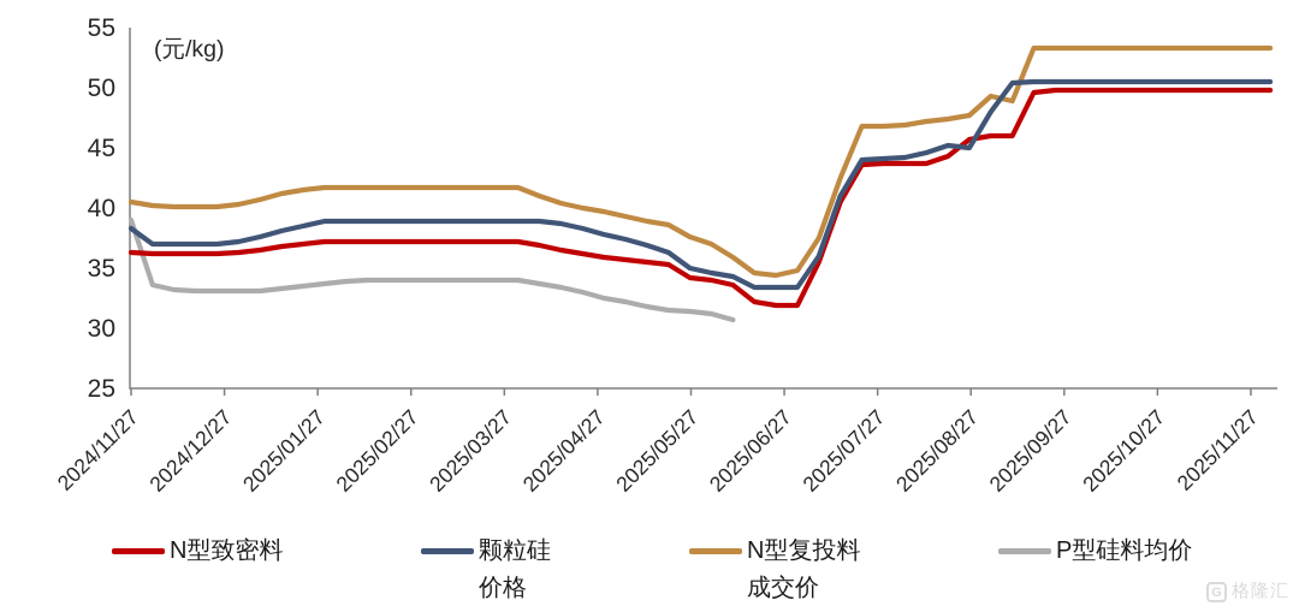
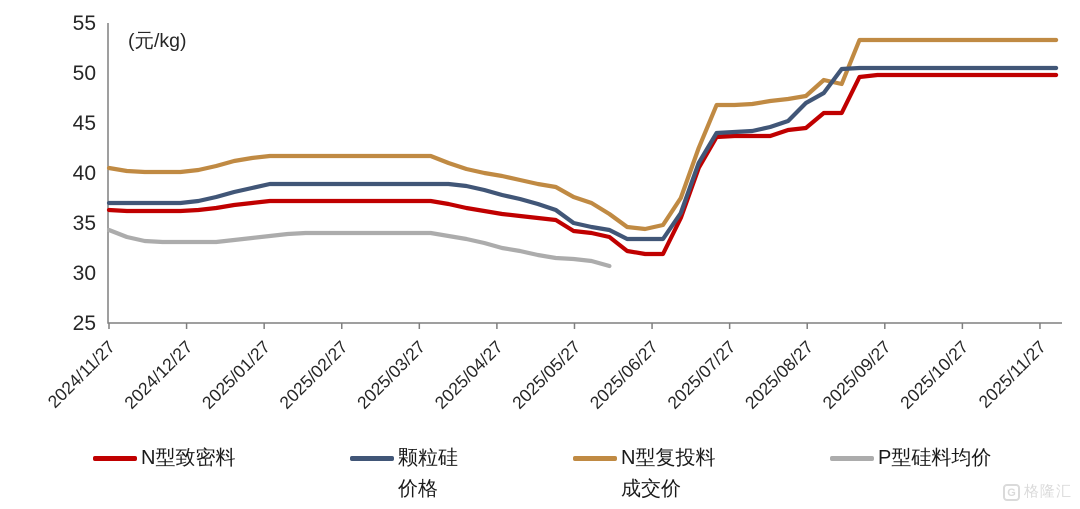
P型硅料均价/2024/11/27: 39.0 -> 34.3
颗粒硅价格/2024/11/27: 38.3 -> 37.0
N型致密料/2025/08/27: 45.7 -> 44.5
颗粒硅价格/2025/08/27: 45.0 -> 47.0
